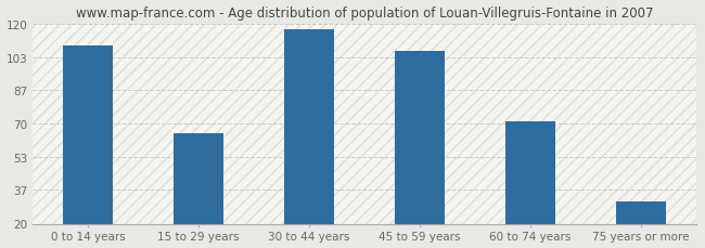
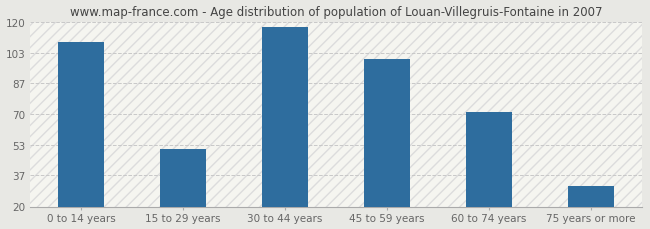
15 to 29 years: 65 -> 51
45 to 59 years: 106 -> 100
